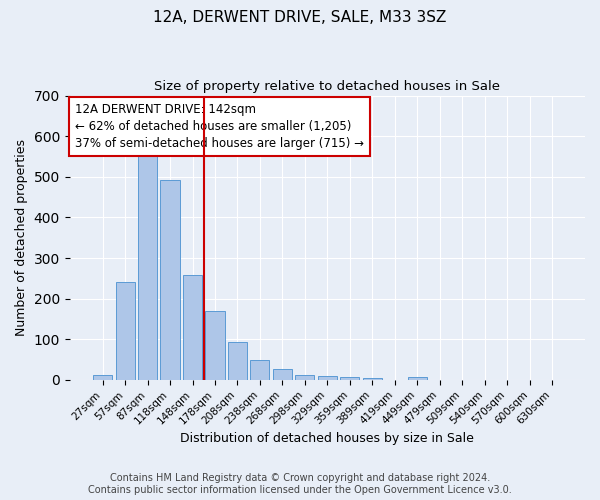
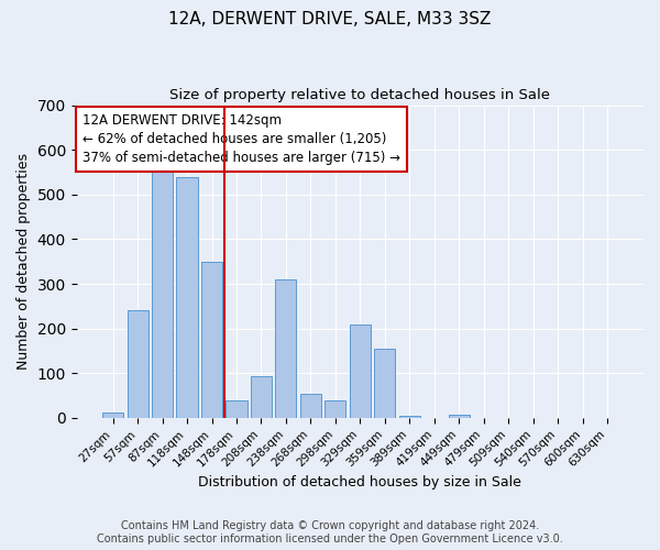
118sqm: 492 -> 540
148sqm: 258 -> 350
178sqm: 170 -> 40
238sqm: 48 -> 310
268sqm: 26 -> 55
298sqm: 13 -> 40
329sqm: 10 -> 210
359sqm: 7 -> 155
